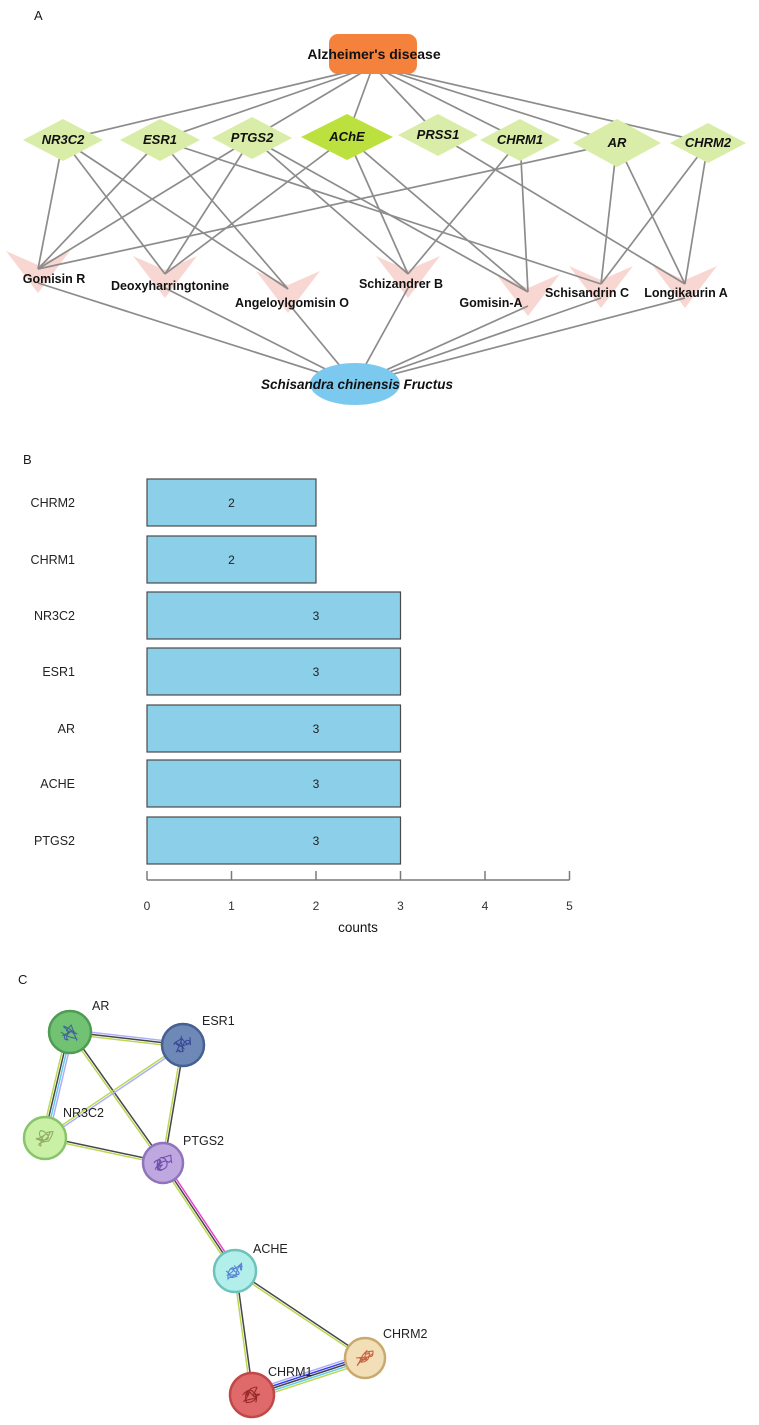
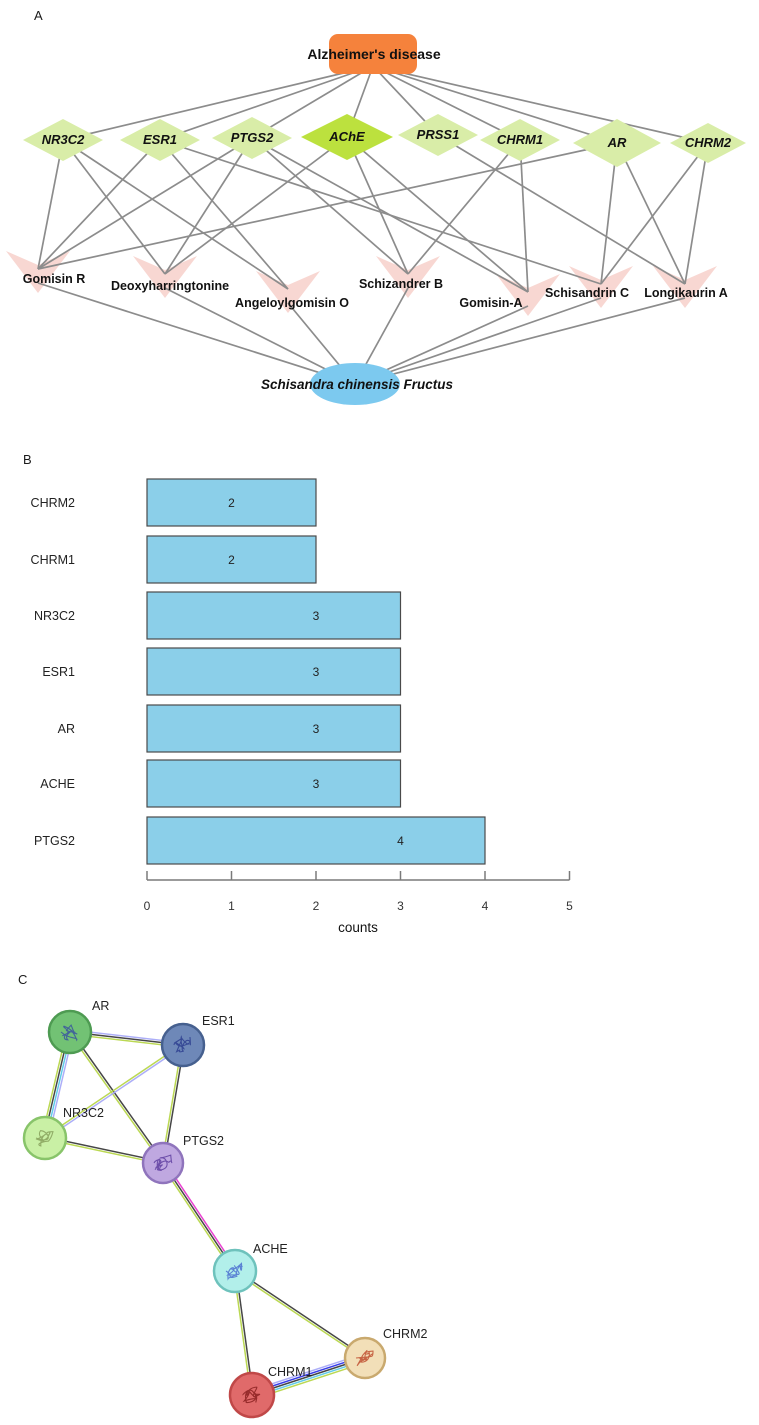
PTGS2: 3 -> 4
